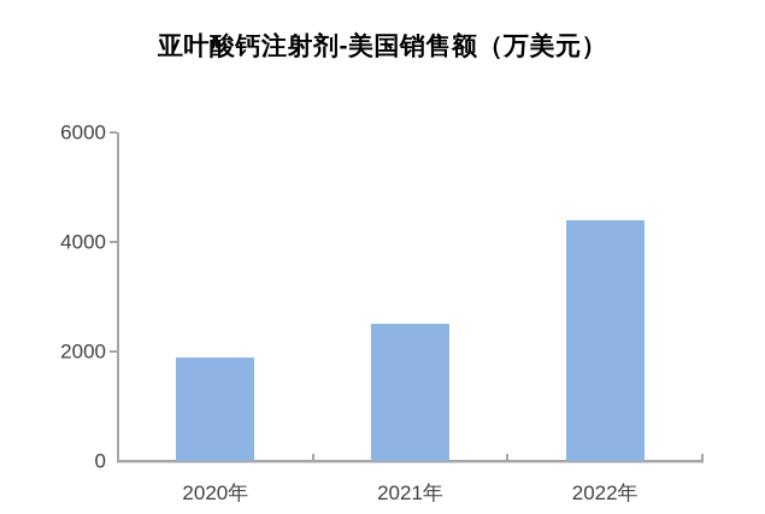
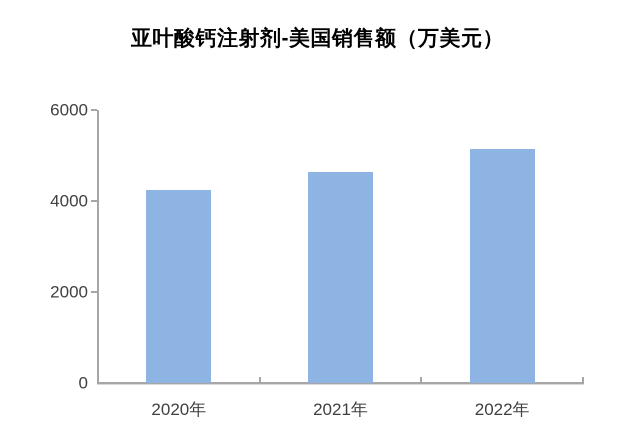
2020年: 1900 -> 4200
2021年: 2500 -> 4600
2022年: 4400 -> 5100
